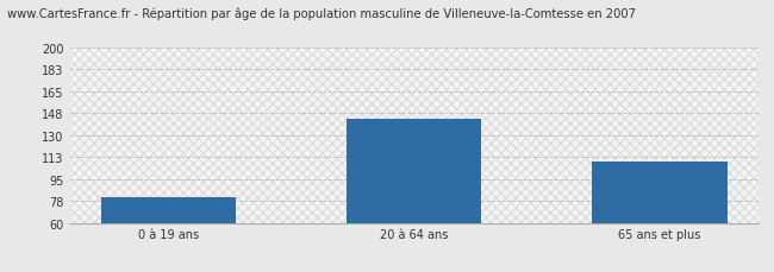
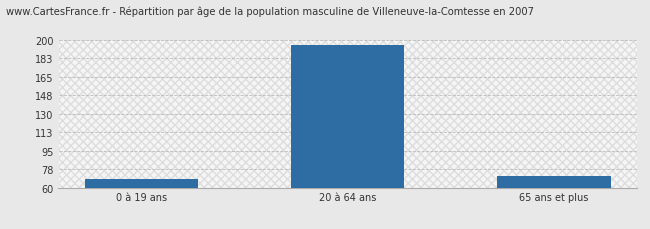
0 à 19 ans: 81 -> 68
20 à 64 ans: 143 -> 196
65 ans et plus: 109 -> 71
